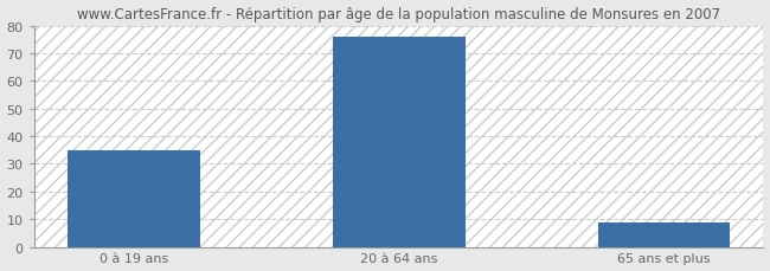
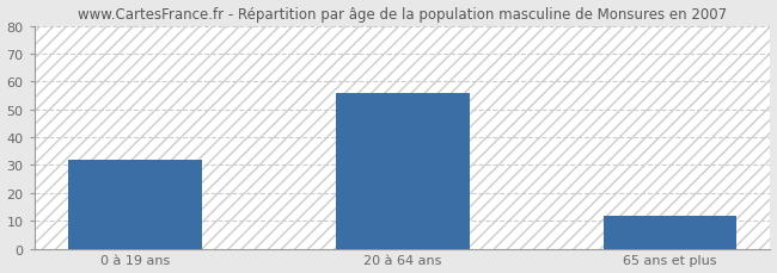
0 à 19 ans: 35 -> 32
20 à 64 ans: 76 -> 56
65 ans et plus: 9 -> 12
